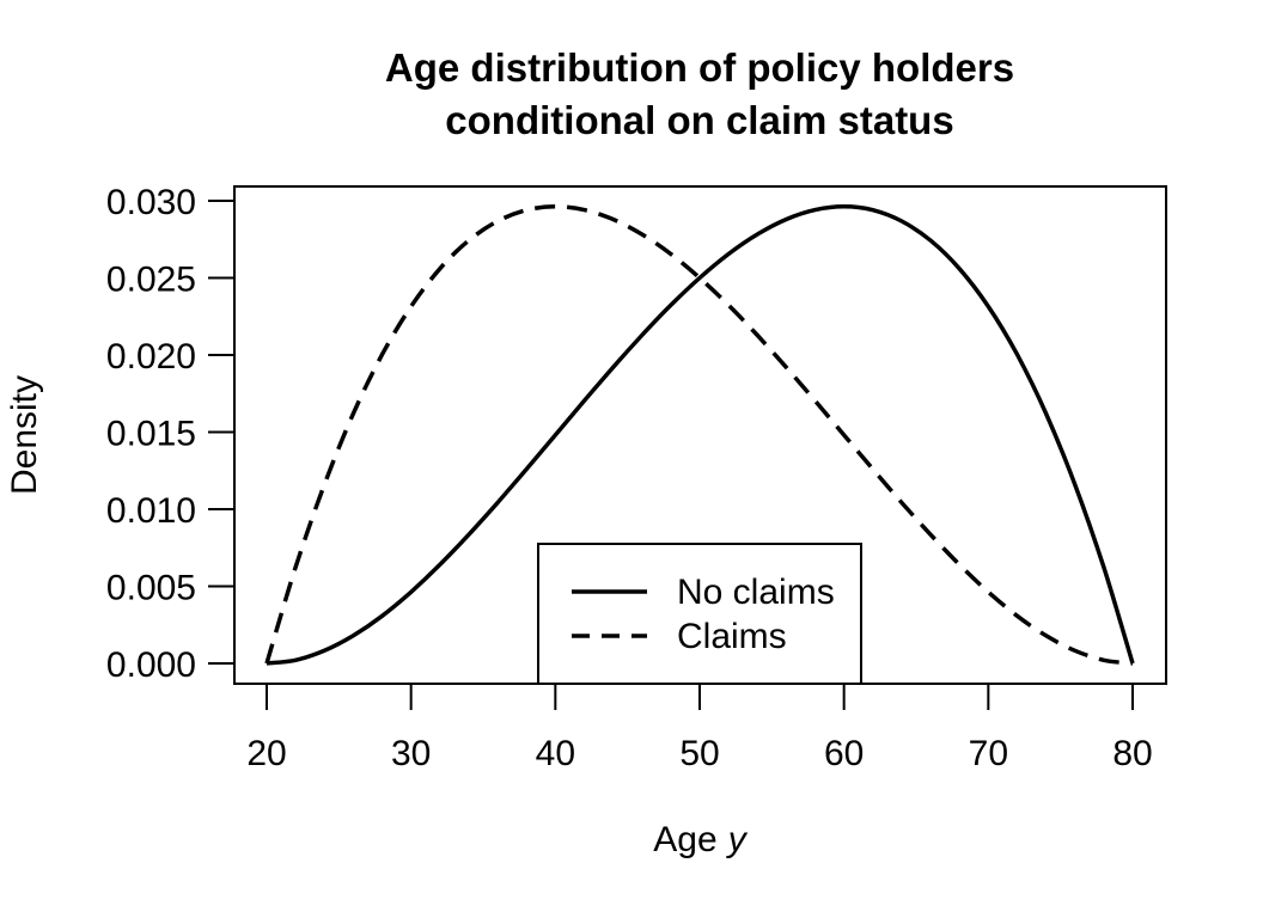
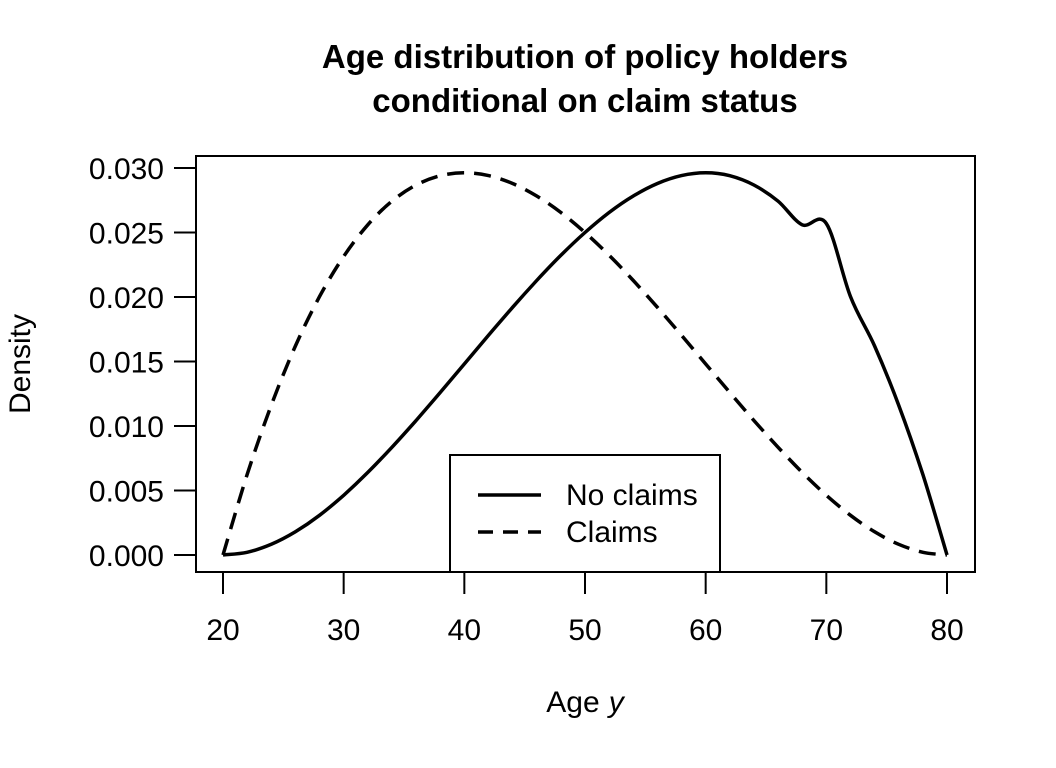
No claims/70: 0.0232 -> 0.0257
